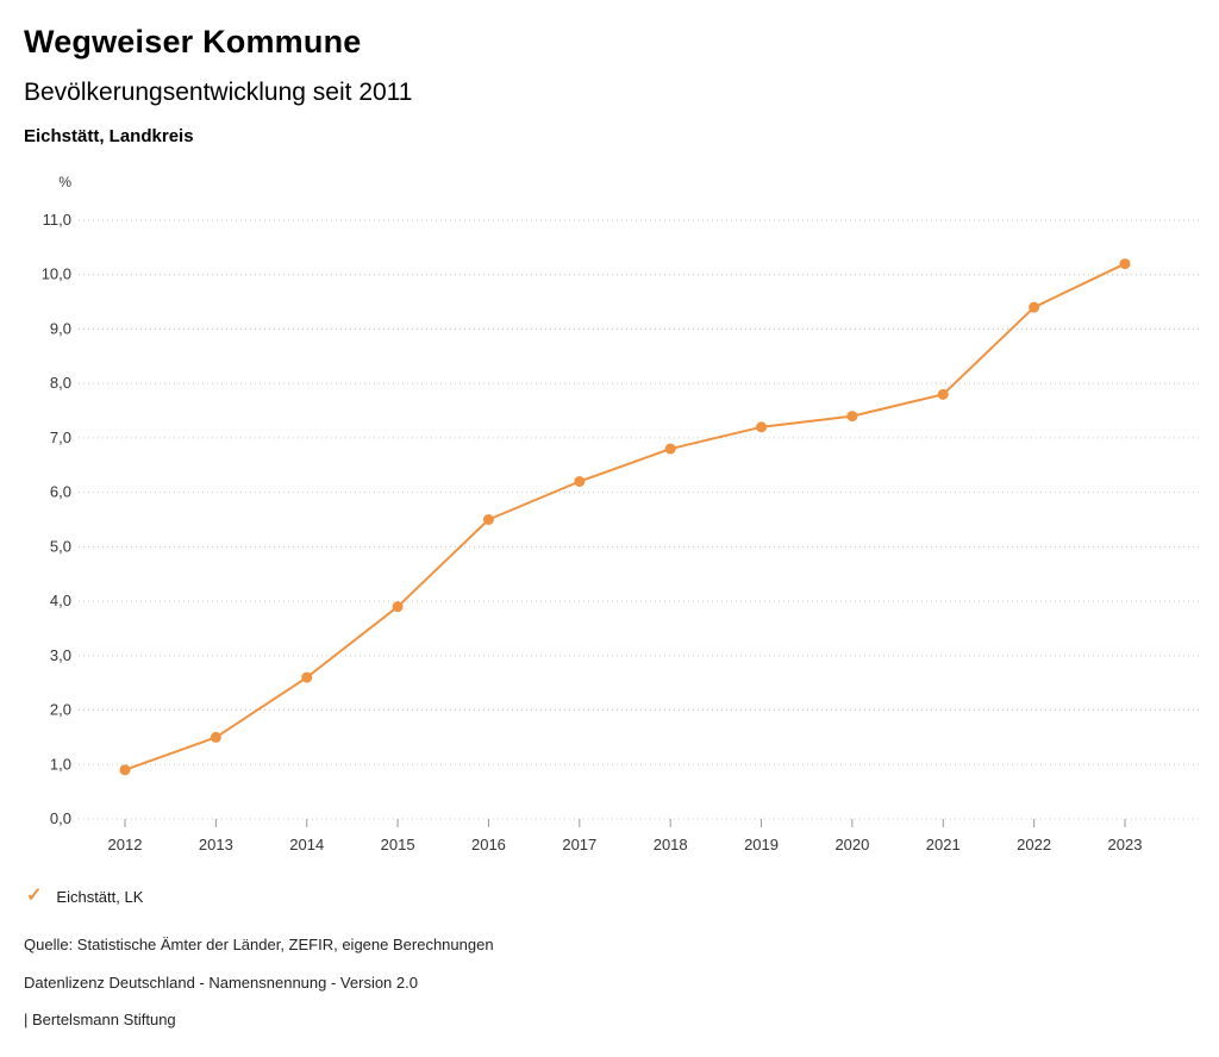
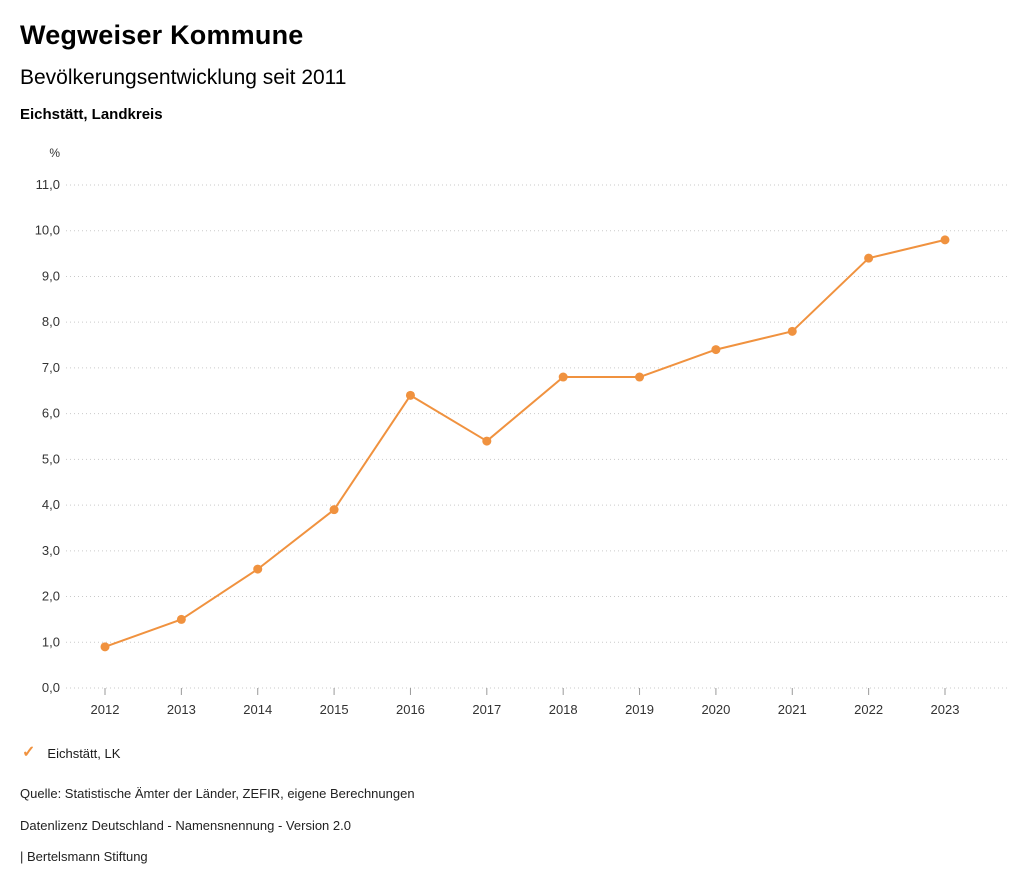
2016: 5,5 -> 6,4
2017: 6,2 -> 5,4
2019: 7,2 -> 6,8
2023: 10,2 -> 9,8
